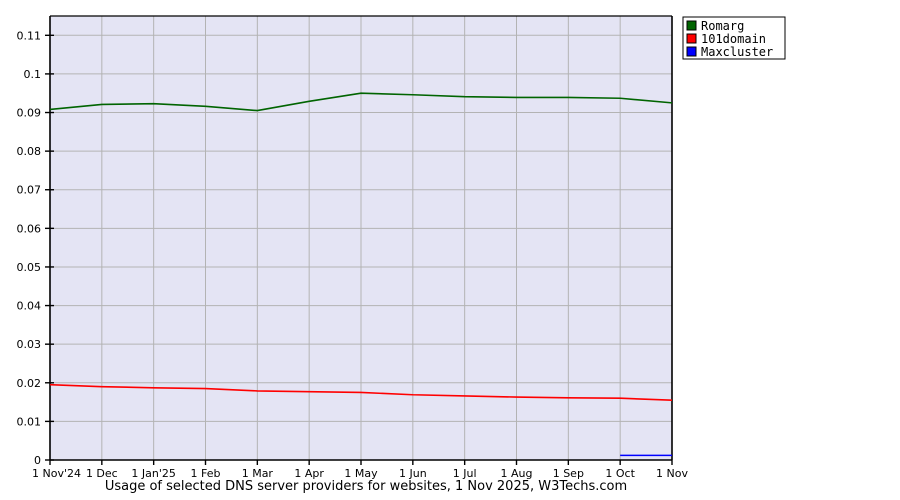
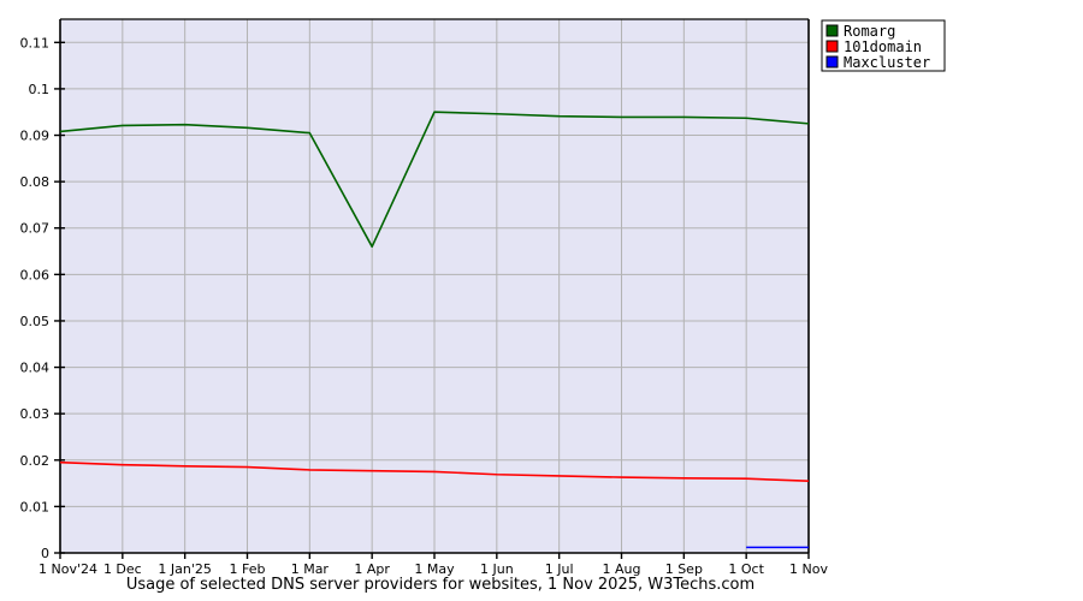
Romarg/1 Apr: 0.093 -> 0.066
